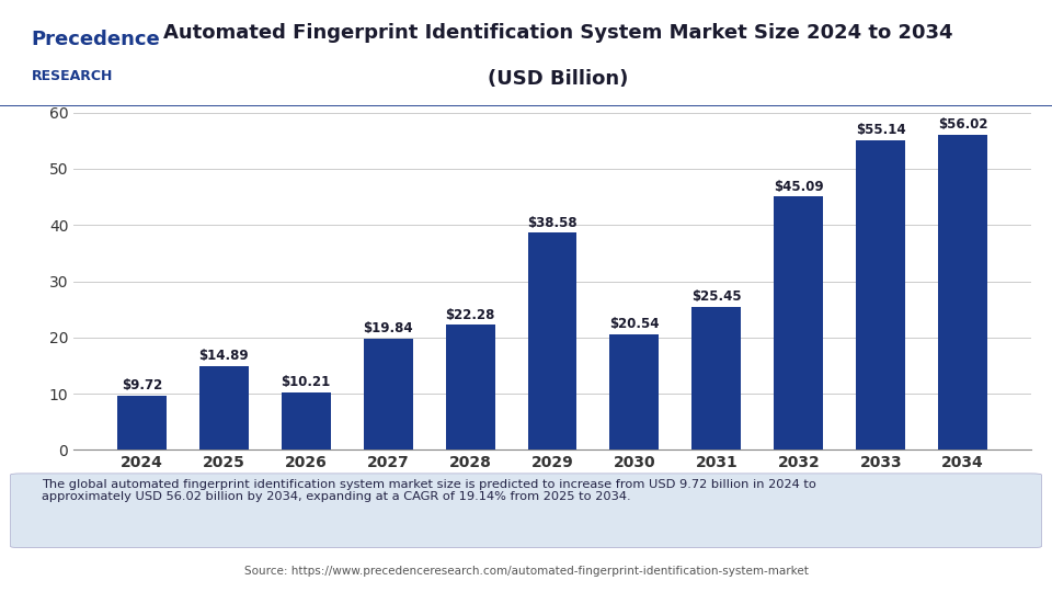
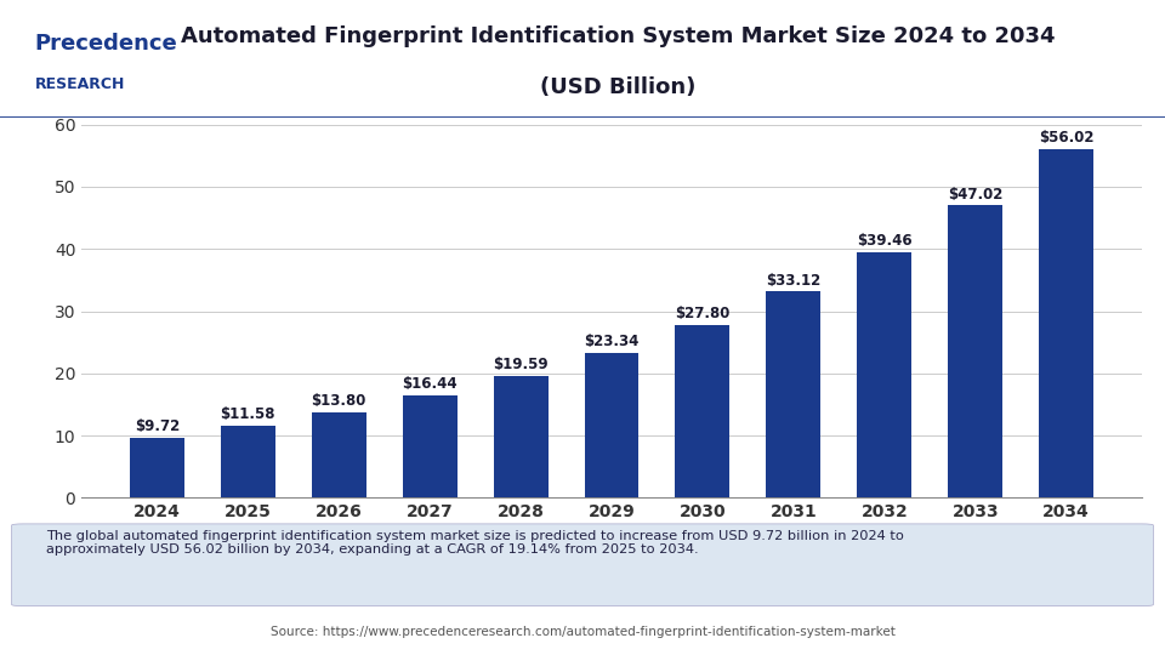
2025: $14.89 -> $11.58
2026: $10.21 -> $13.80
2027: $19.84 -> $16.44
2028: $22.28 -> $19.59
2029: $38.58 -> $23.34
2030: $20.54 -> $27.80
2031: $25.45 -> $33.12
2032: $45.09 -> $39.46
2033: $55.14 -> $47.02
